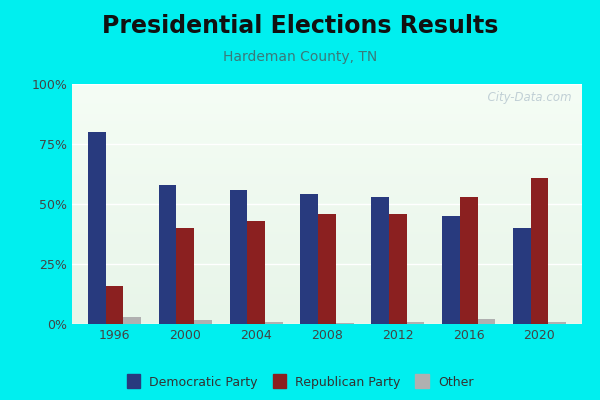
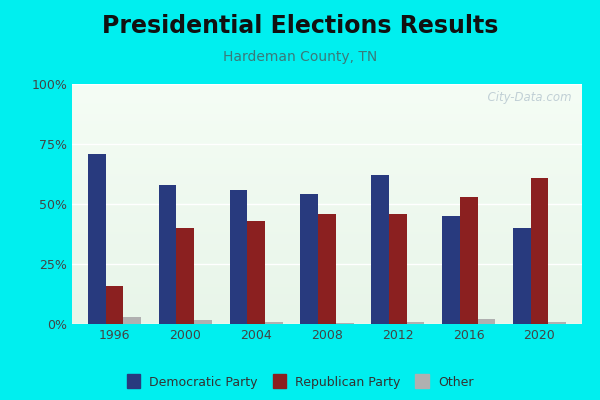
Democratic Party/1996: 80% -> 71%
Democratic Party/2012: 53% -> 62%
